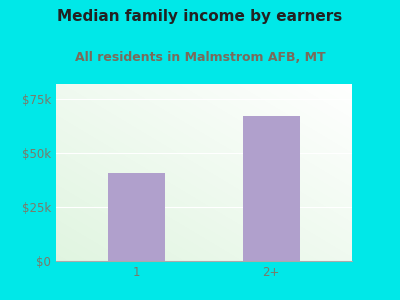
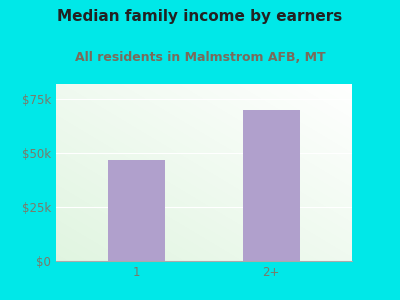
1: $41k -> $47k
2+: $67k -> $70k
